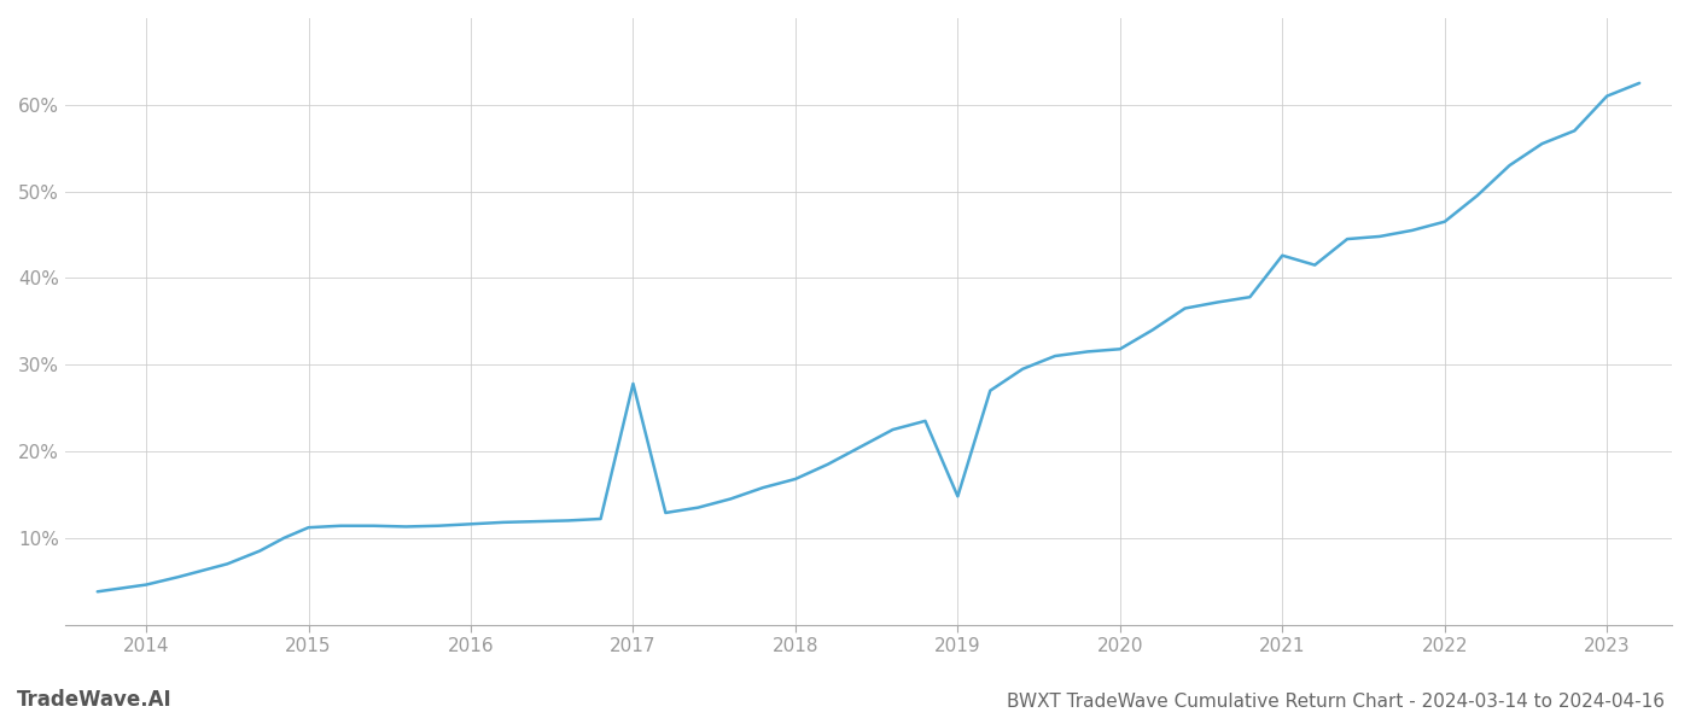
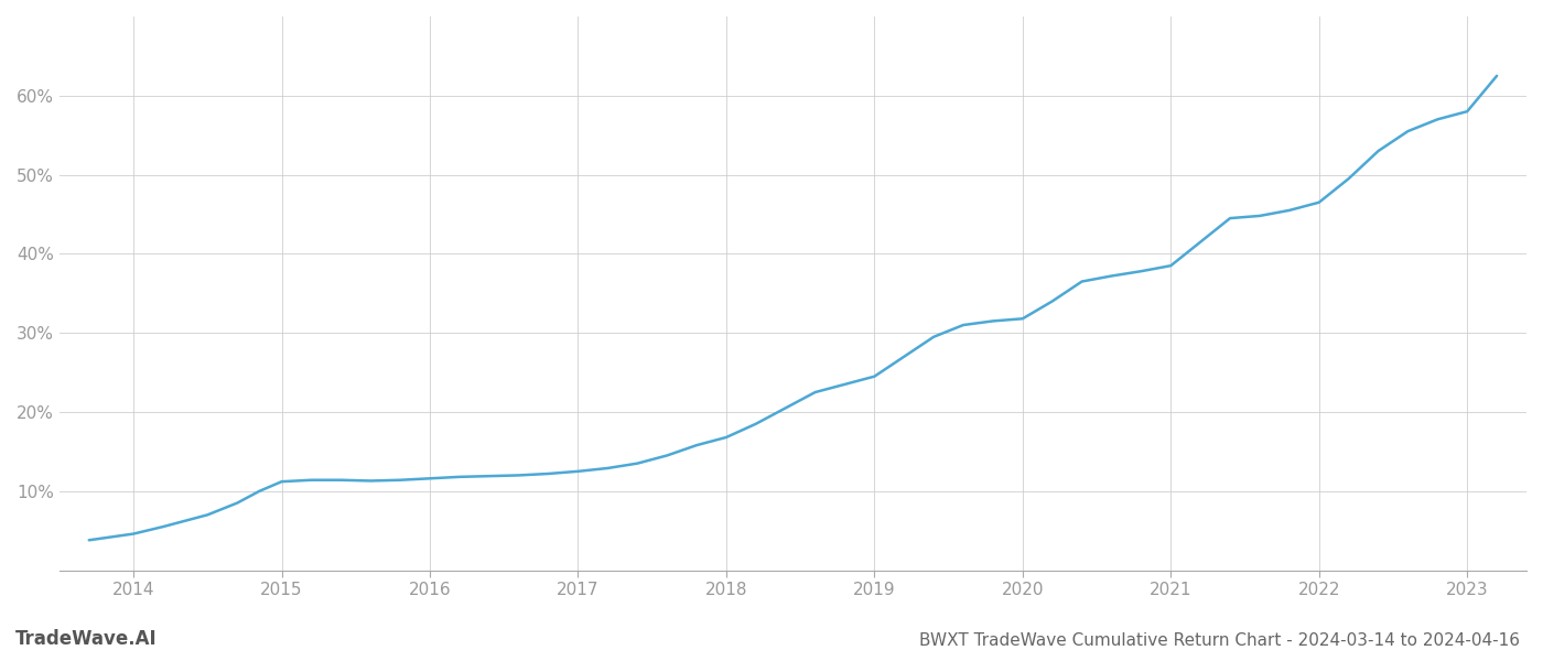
2017: 27.8% -> 12.5%
2019: 14.8% -> 24.5%
2021: 42.6% -> 38.5%
2023: 61.0% -> 58.0%
